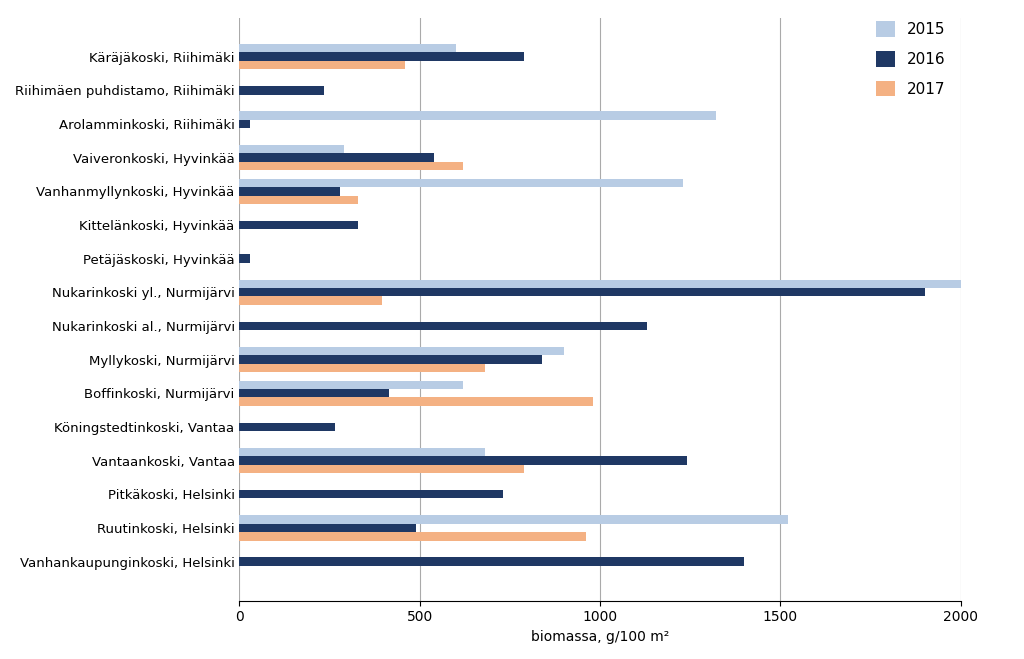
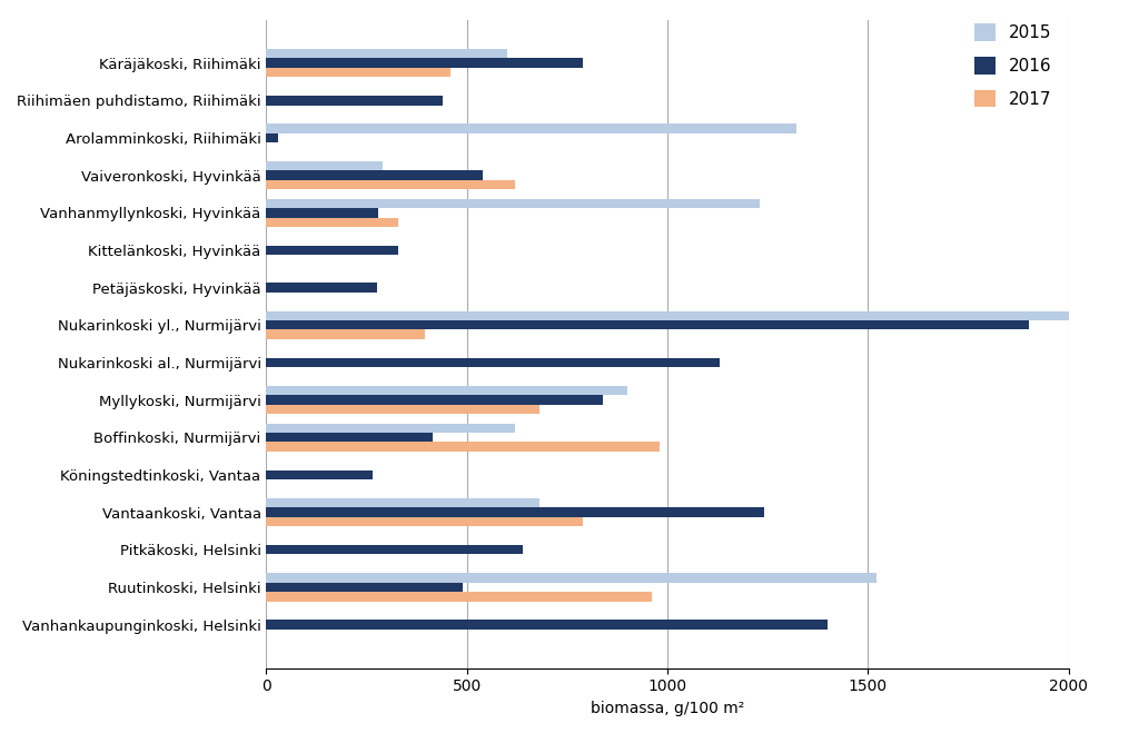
2016/Riihimäen puhdistamo, Riihimäki: 235 -> 440
2016/Petäjäskoski, Hyvinkää: 30 -> 275
2016/Pitkäkoski, Helsinki: 730 -> 640
